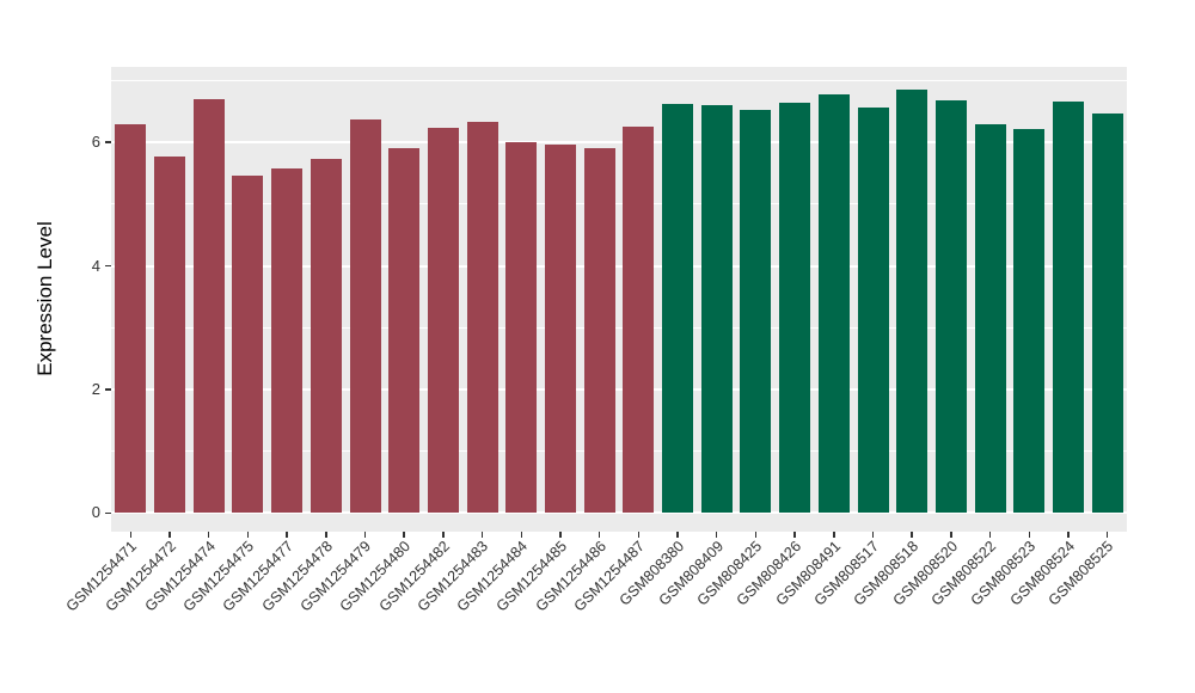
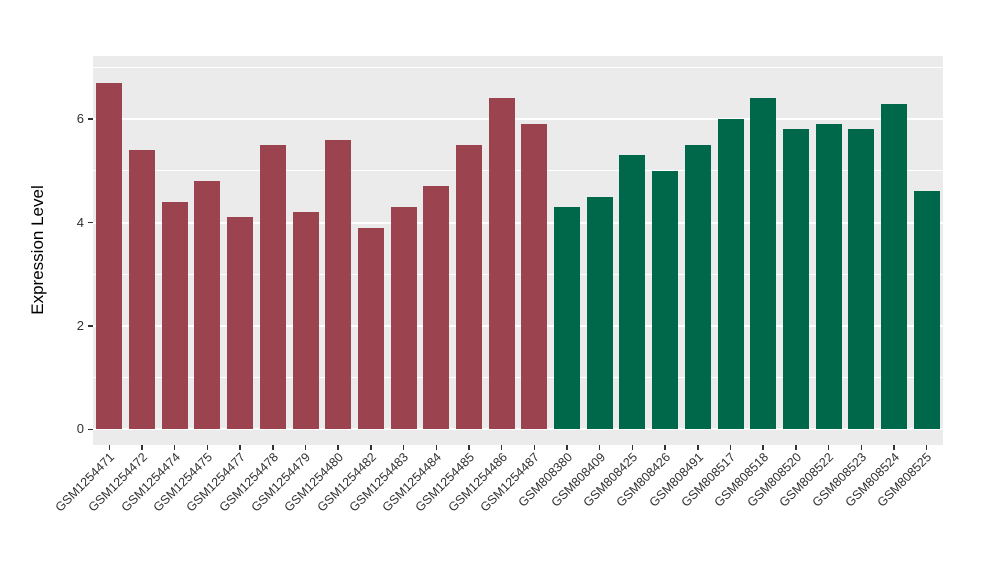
GSM1254471: 6.3 -> 6.7
GSM1254472: 5.8 -> 5.4
GSM1254474: 6.7 -> 4.4
GSM1254475: 5.5 -> 4.8
GSM1254477: 5.6 -> 4.1
GSM1254478: 5.7 -> 5.5
GSM1254479: 6.4 -> 4.2
GSM1254480: 5.9 -> 5.6
GSM1254482: 6.2 -> 3.9
GSM1254483: 6.3 -> 4.3
GSM1254484: 6.0 -> 4.7
GSM1254485: 6.0 -> 5.5
GSM1254486: 5.9 -> 6.4
GSM1254487: 6.3 -> 5.9
GSM808380: 6.6 -> 4.3
GSM808409: 6.6 -> 4.5
GSM808425: 6.5 -> 5.3
GSM808426: 6.6 -> 5.0
GSM808491: 6.8 -> 5.5
GSM808517: 6.6 -> 6.0
GSM808518: 6.9 -> 6.4
GSM808520: 6.7 -> 5.8
GSM808522: 6.3 -> 5.9
GSM808523: 6.2 -> 5.8
GSM808524: 6.7 -> 6.3
GSM808525: 6.5 -> 4.6
